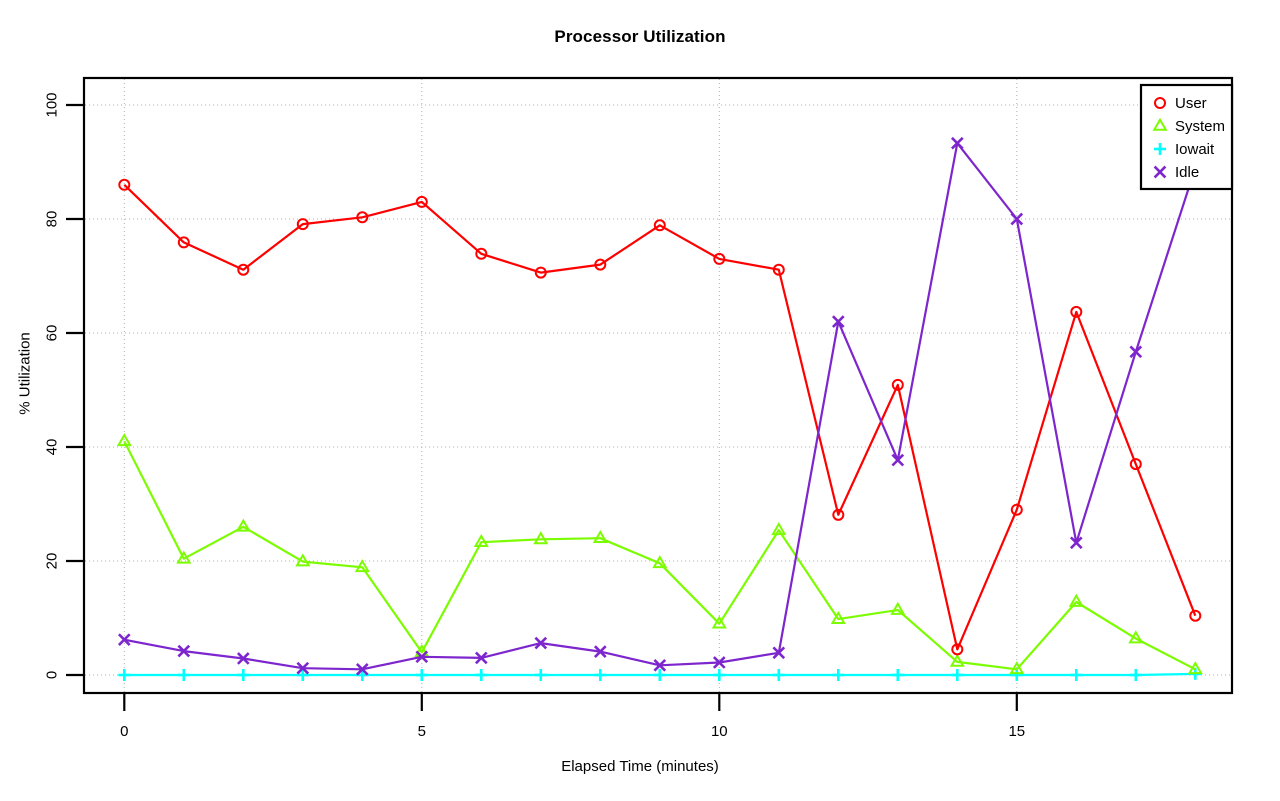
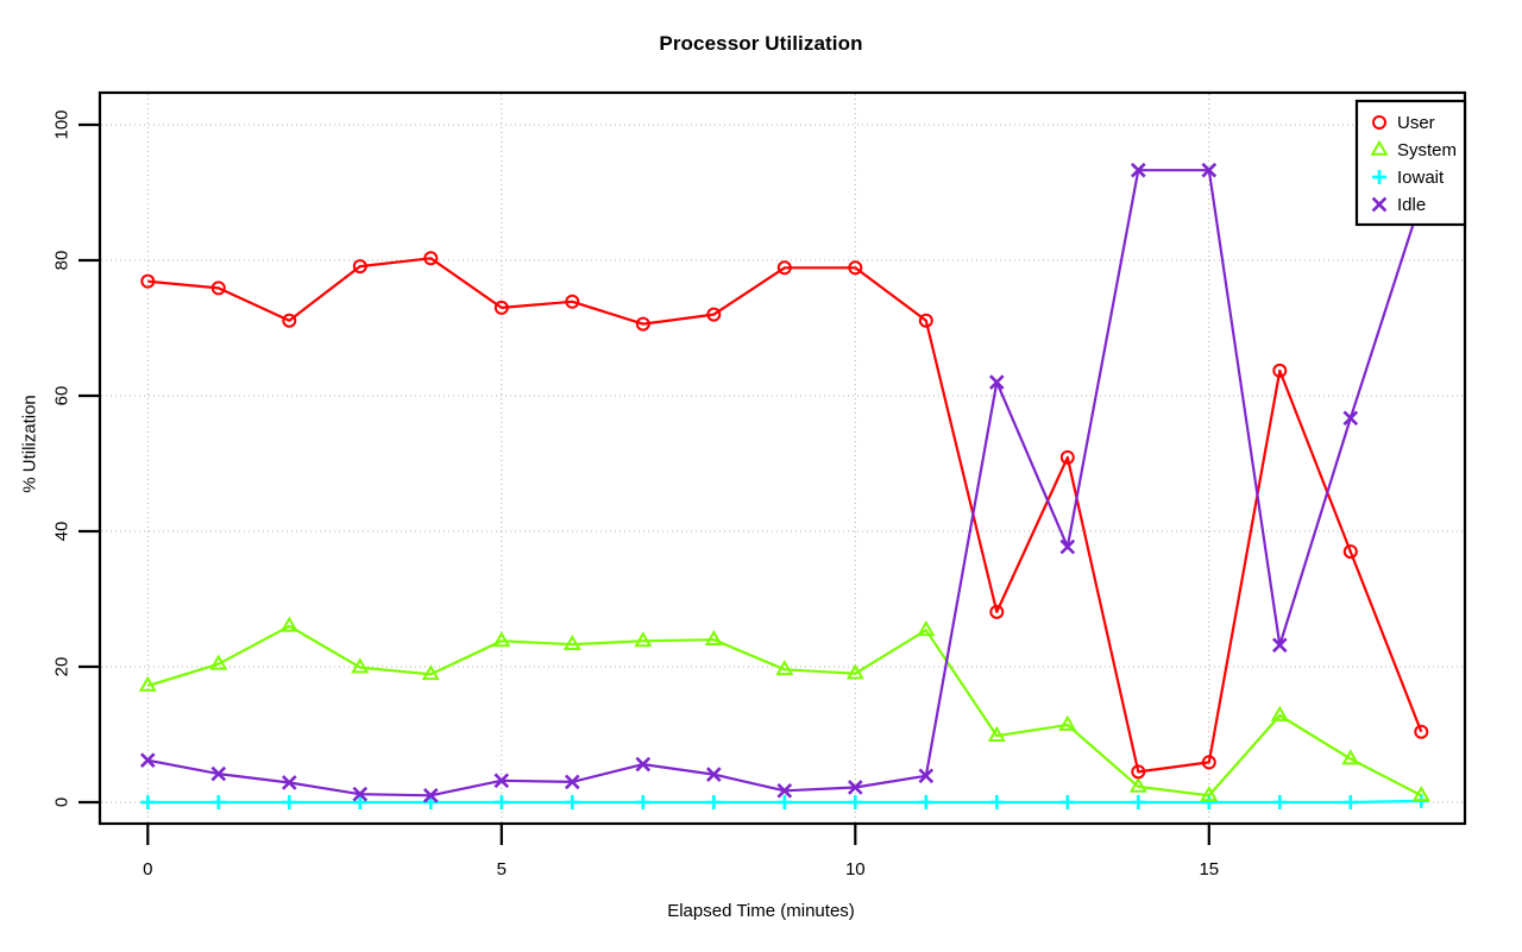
User/0: 86 -> 77
System/0: 41 -> 17
User/5: 83 -> 73
System/5: 4 -> 24
User/10: 73 -> 79
System/10: 9 -> 19
User/15: 29 -> 6
Idle/15: 80 -> 93
